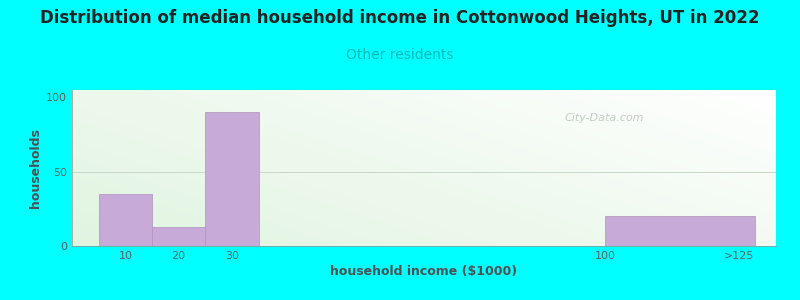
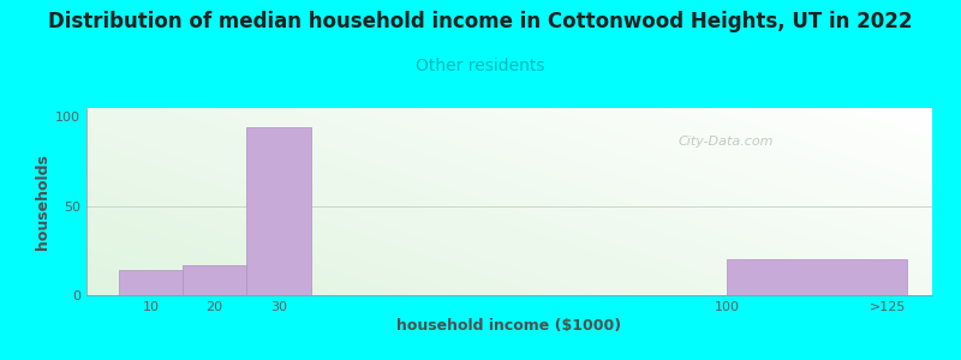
10: 35 -> 14
20: 13 -> 17
30: 90 -> 94
